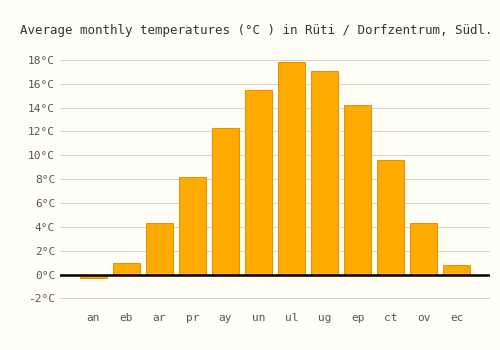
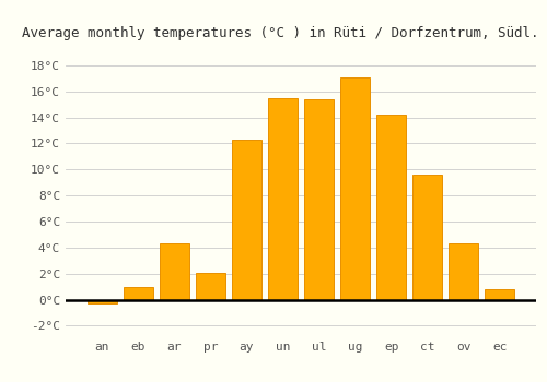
pr: 8.2°C -> 2.1°C
ul: 17.8°C -> 15.4°C
